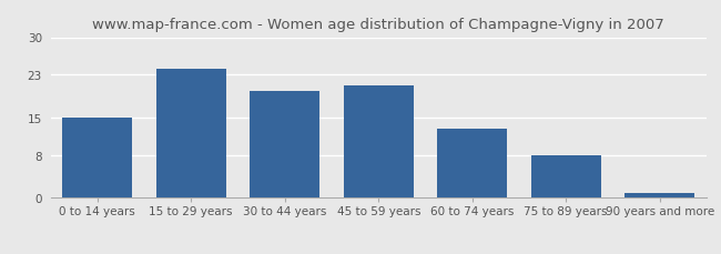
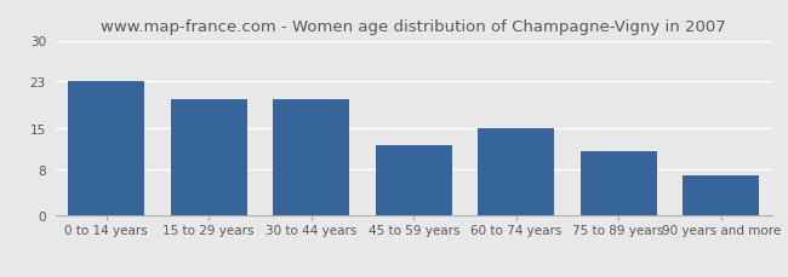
0 to 14 years: 15 -> 23
15 to 29 years: 24 -> 20
45 to 59 years: 21 -> 12
60 to 74 years: 13 -> 15
75 to 89 years: 8 -> 11
90 years and more: 1 -> 7
